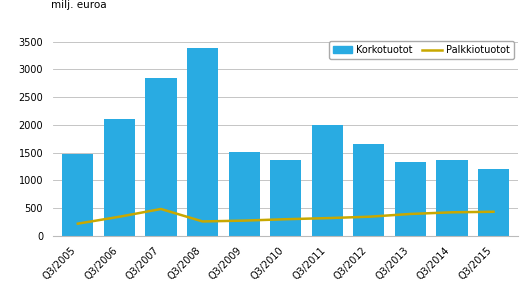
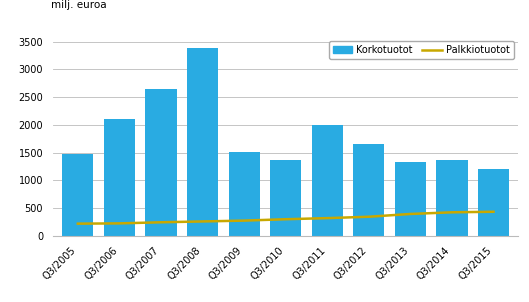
Palkkiotuotot/Q3/2006: 340 -> 220
Korkotuotot/Q3/2007: 2840 -> 2650
Palkkiotuotot/Q3/2007: 480 -> 240
